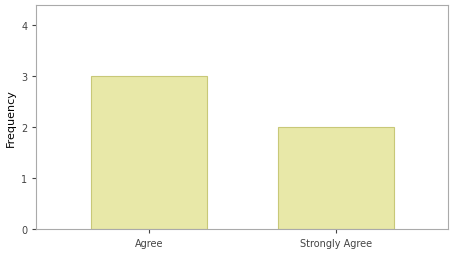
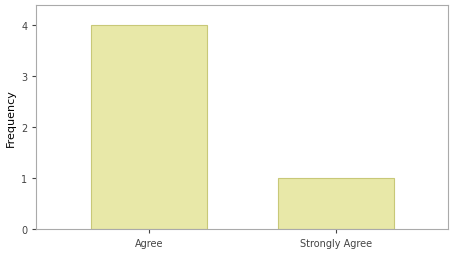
Agree: 3 -> 4
Strongly Agree: 2 -> 1
